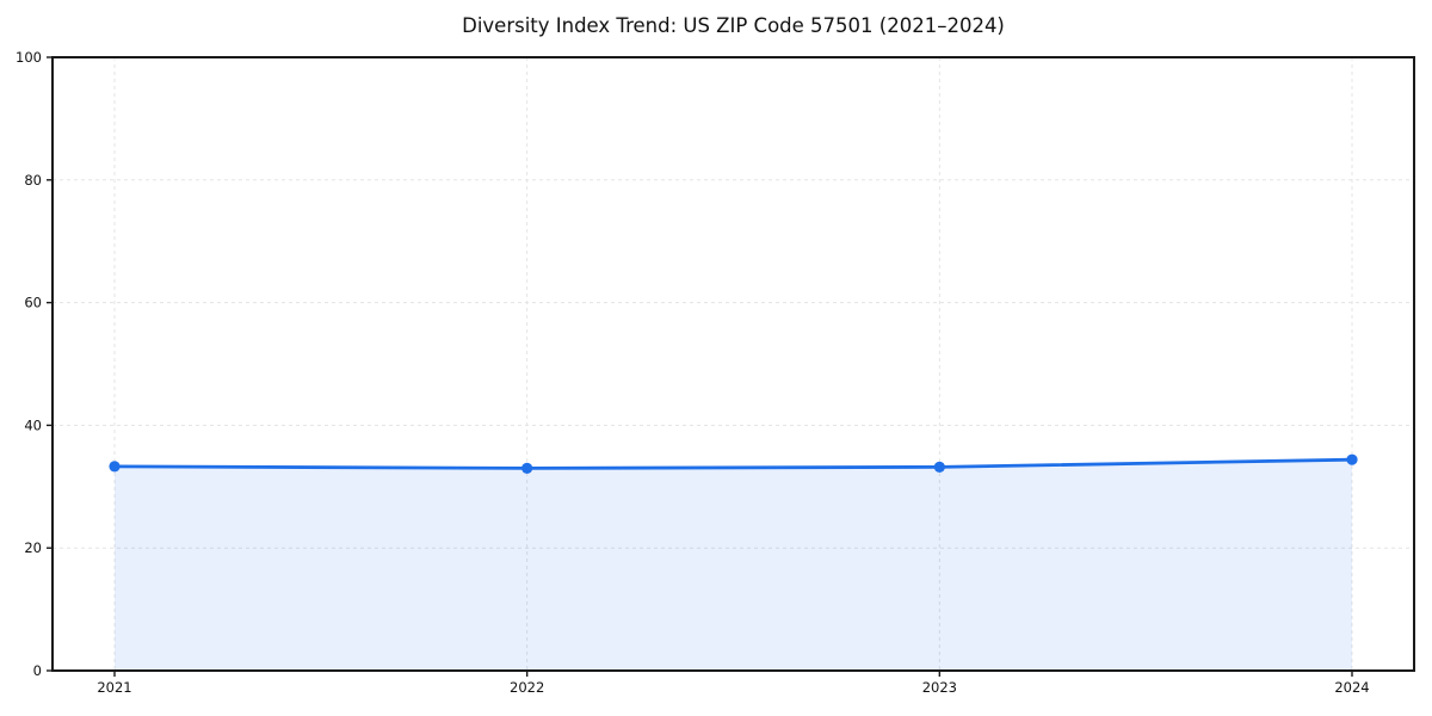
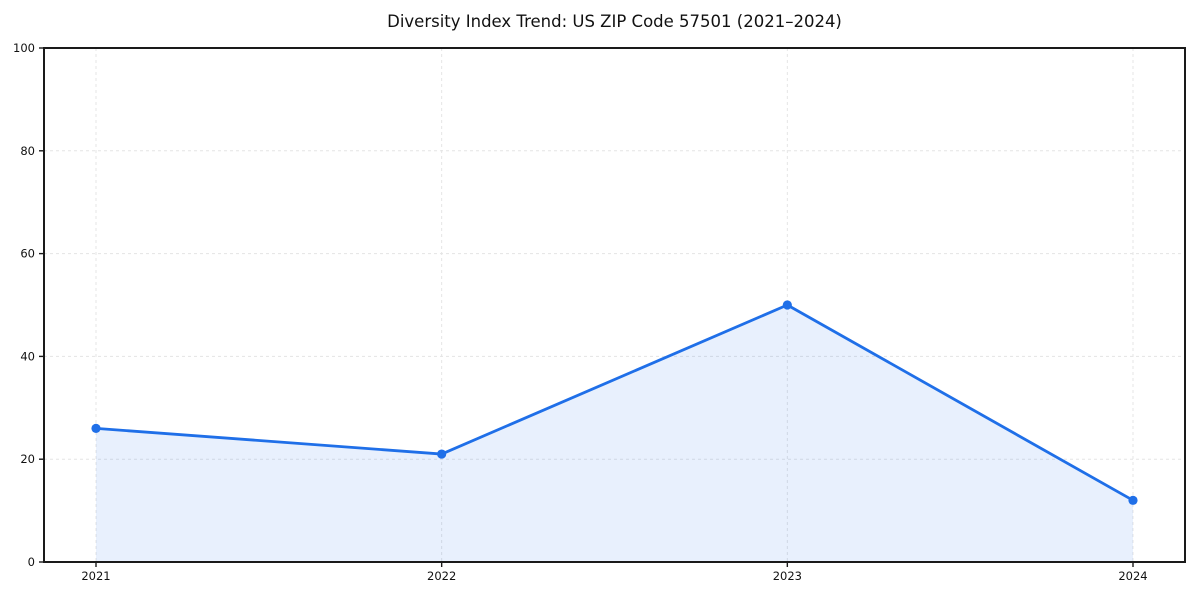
2021: 33 -> 26
2022: 33 -> 21
2023: 33 -> 50
2024: 34 -> 12
